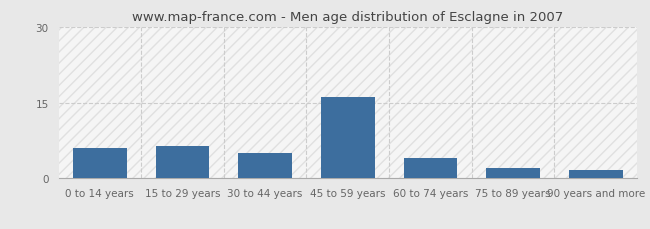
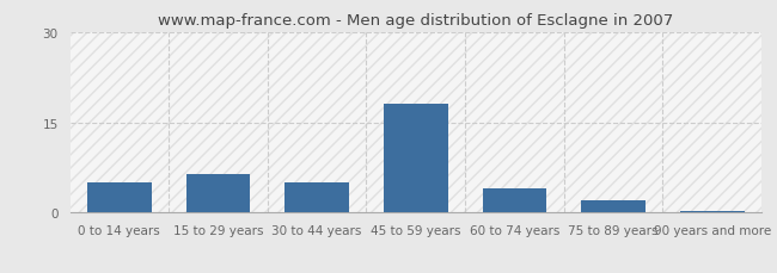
0 to 14 years: 6.0 -> 5.0
45 to 59 years: 16.0 -> 18.0
90 years and more: 1.6 -> 0.2
